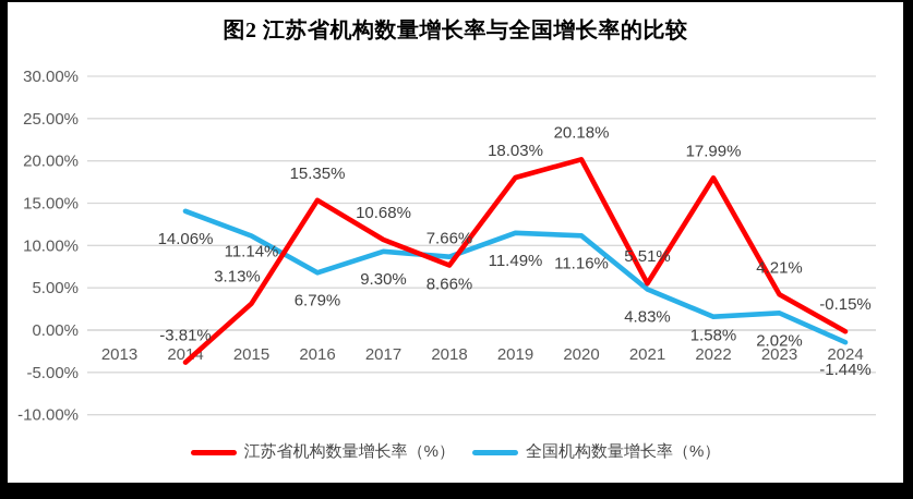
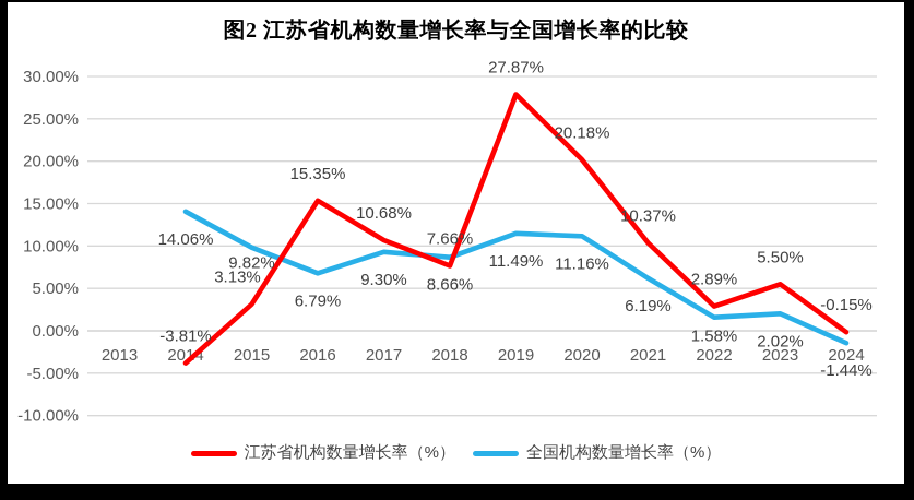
全国机构数量增长率（%）/2015: 11.14% -> 9.82%
江苏省机构数量增长率（%）/2019: 18.03% -> 27.87%
江苏省机构数量增长率（%）/2021: 5.51% -> 10.37%
全国机构数量增长率（%）/2021: 4.83% -> 6.19%
江苏省机构数量增长率（%）/2022: 17.99% -> 2.89%
江苏省机构数量增长率（%）/2023: 4.21% -> 5.50%
